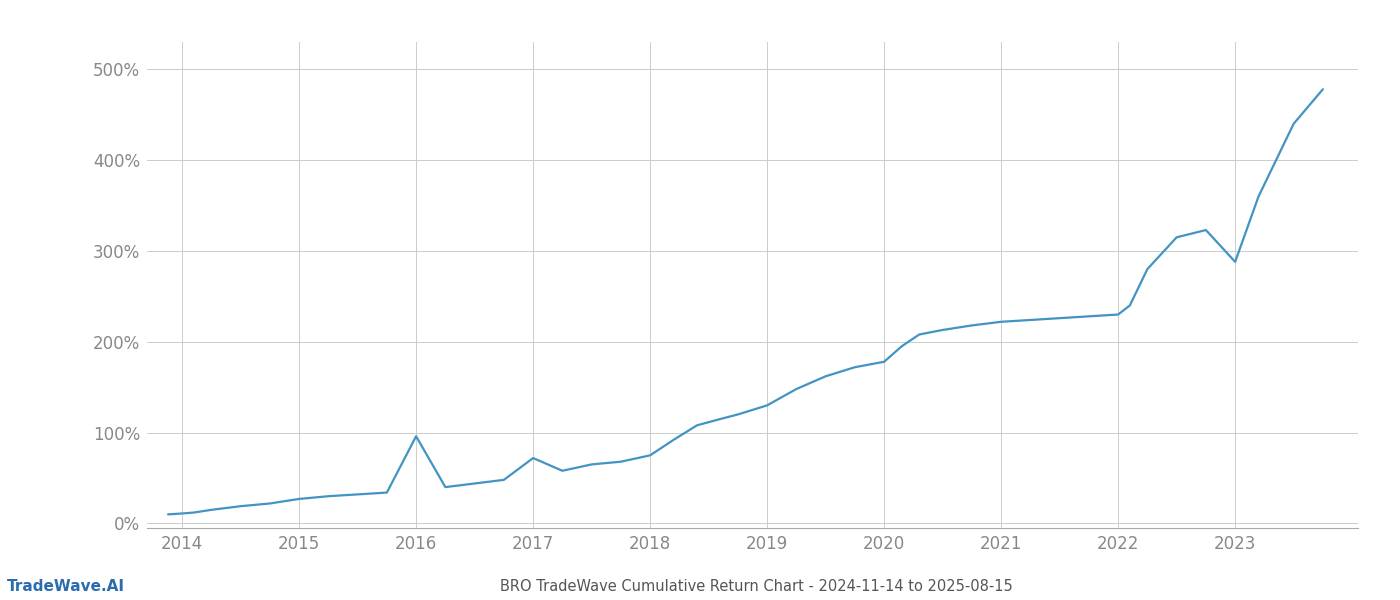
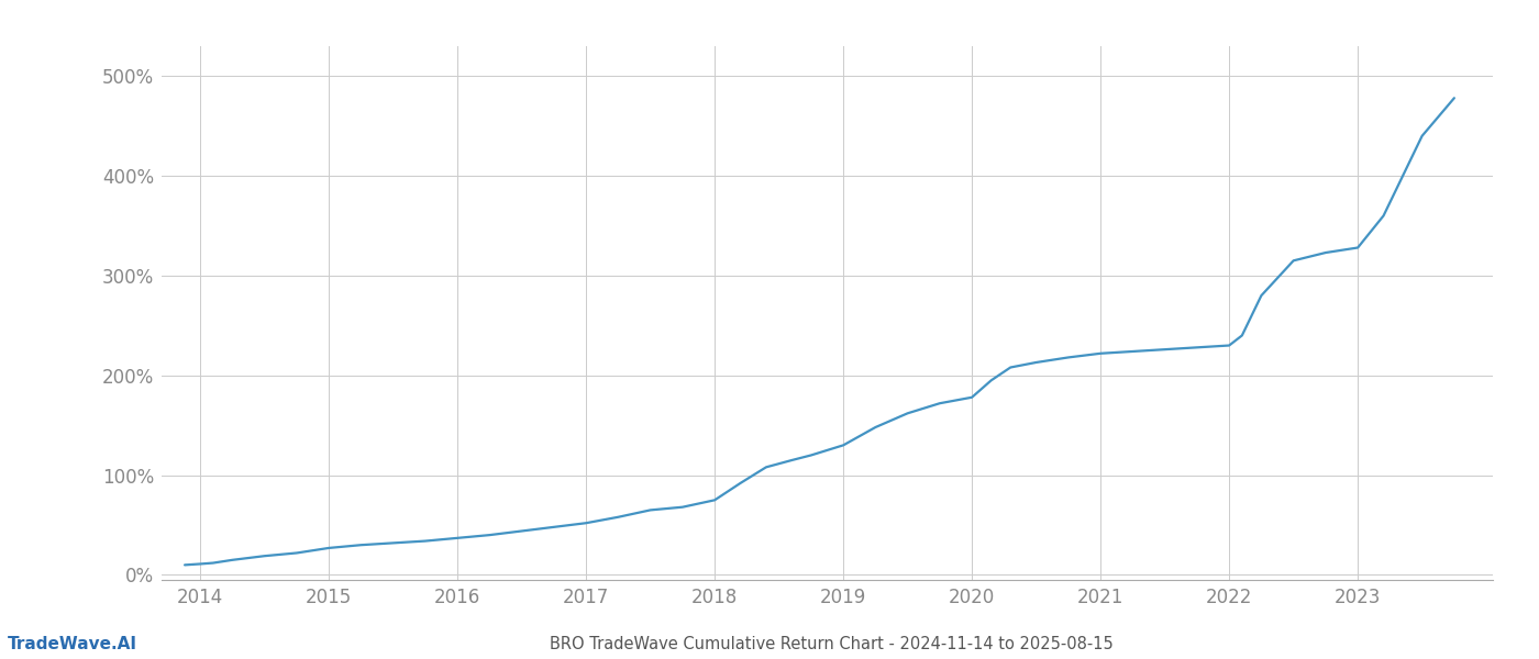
2016: 96% -> 37%
2017: 72% -> 52%
2023: 288% -> 328%
